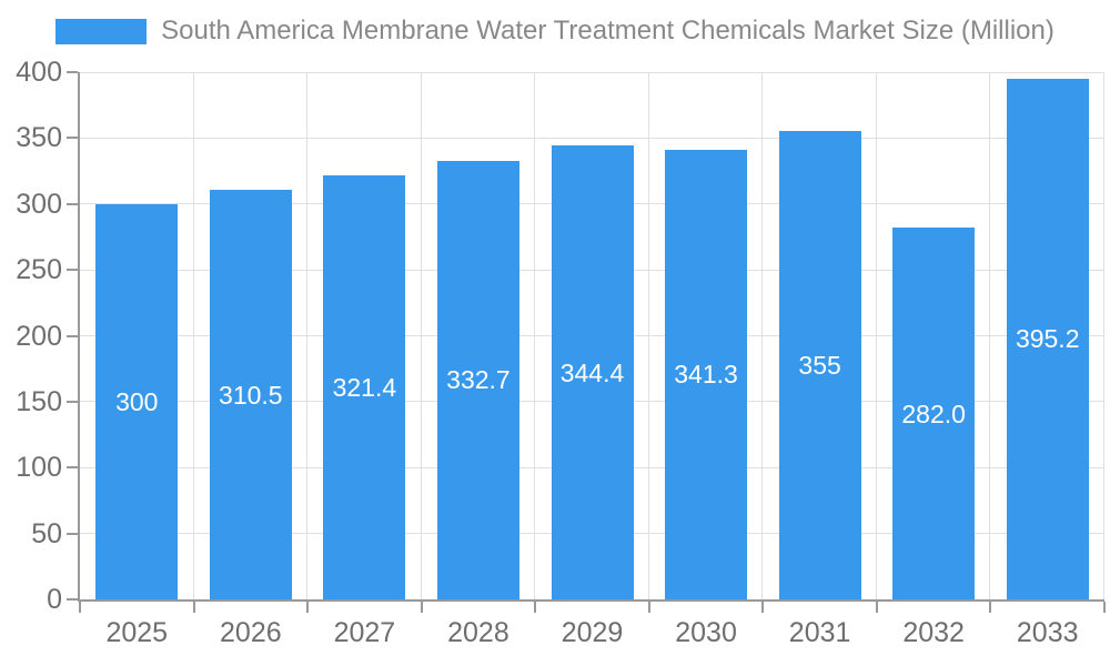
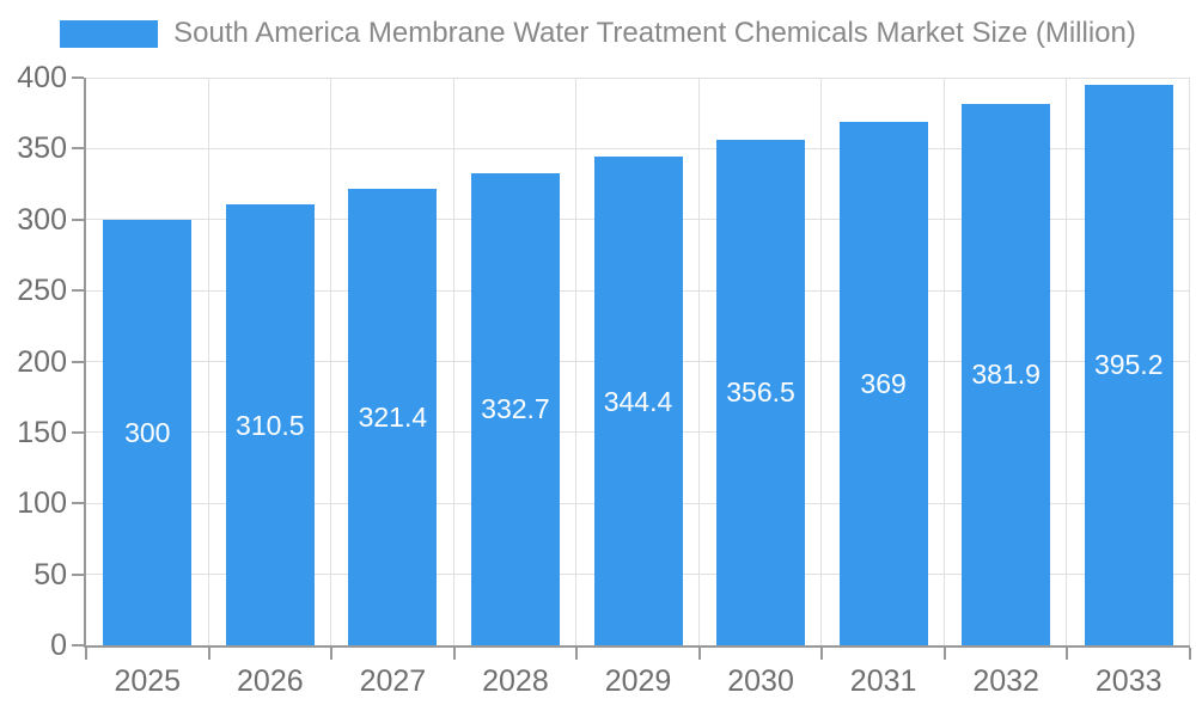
2030: 341.3 -> 356.5
2031: 355 -> 369
2032: 282.0 -> 381.9
